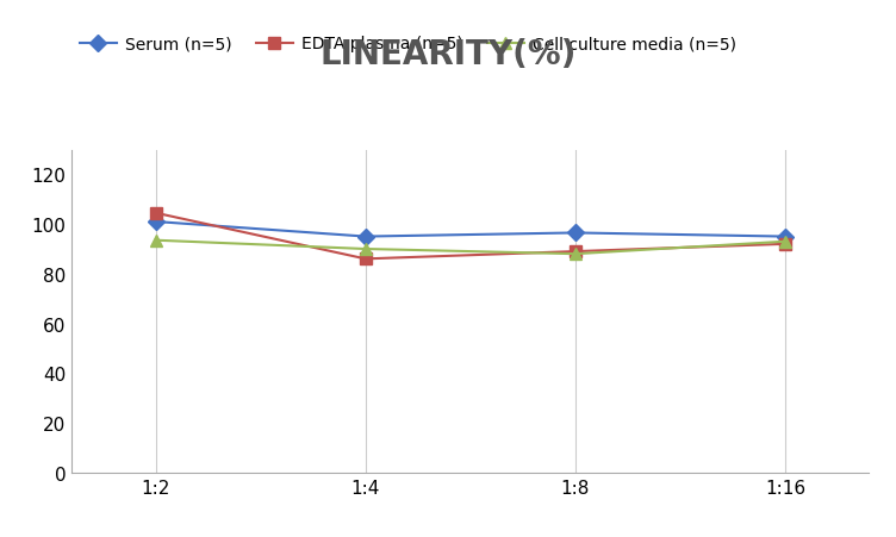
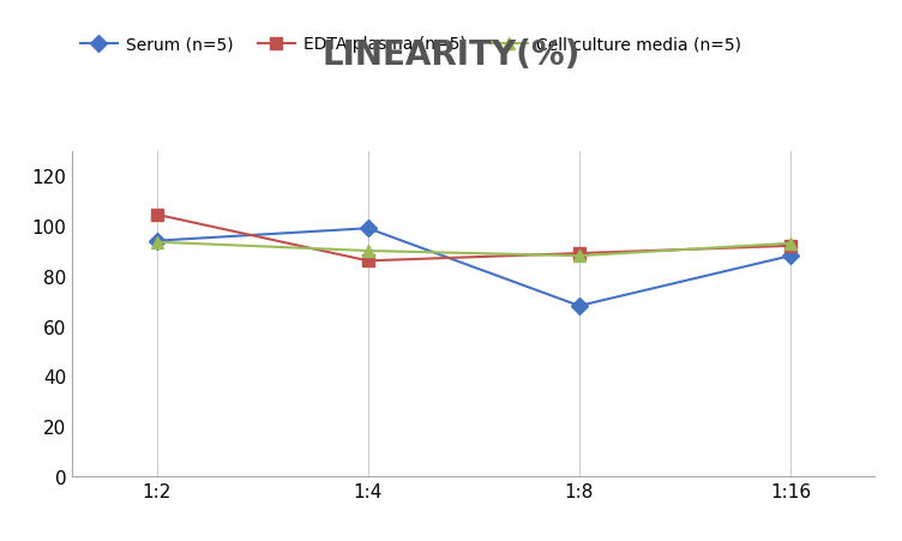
Serum (n=5)/1:2: 101.0 -> 94.0
Serum (n=5)/1:4: 95.0 -> 99.0
Serum (n=5)/1:8: 96.5 -> 68.0
Serum (n=5)/1:16: 95.0 -> 88.0
